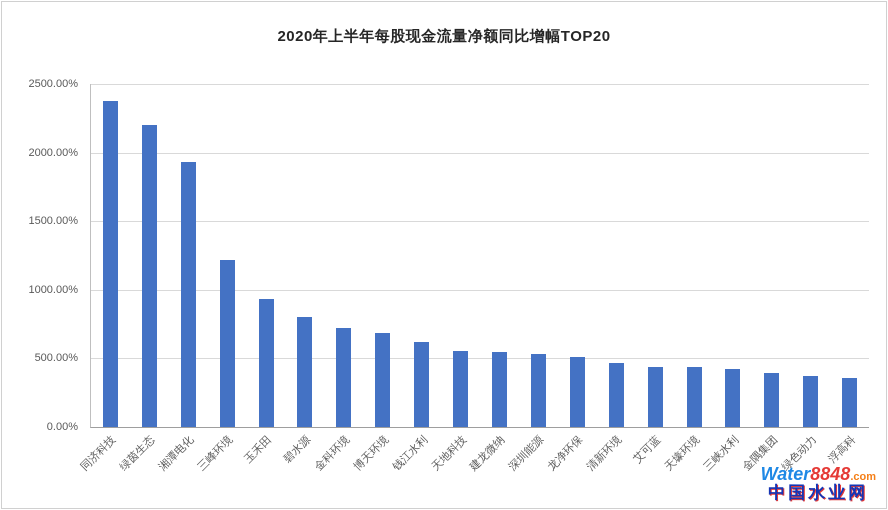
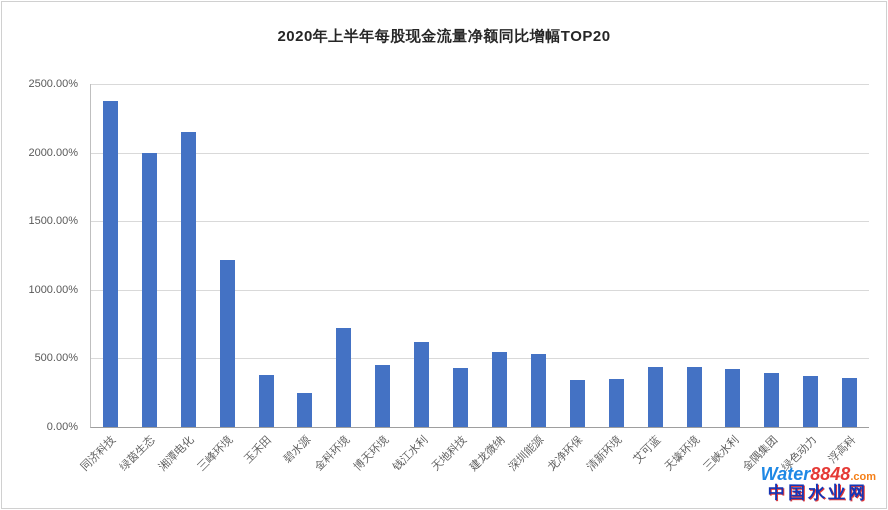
绿茵生态: 2200% -> 2000%
湘潭电化: 1930% -> 2150%
玉禾田: 930% -> 380%
碧水源: 800% -> 250%
博天环境: 680% -> 450%
天地科技: 560% -> 430%
龙净环保: 510% -> 340%
清新环境: 460% -> 350%
